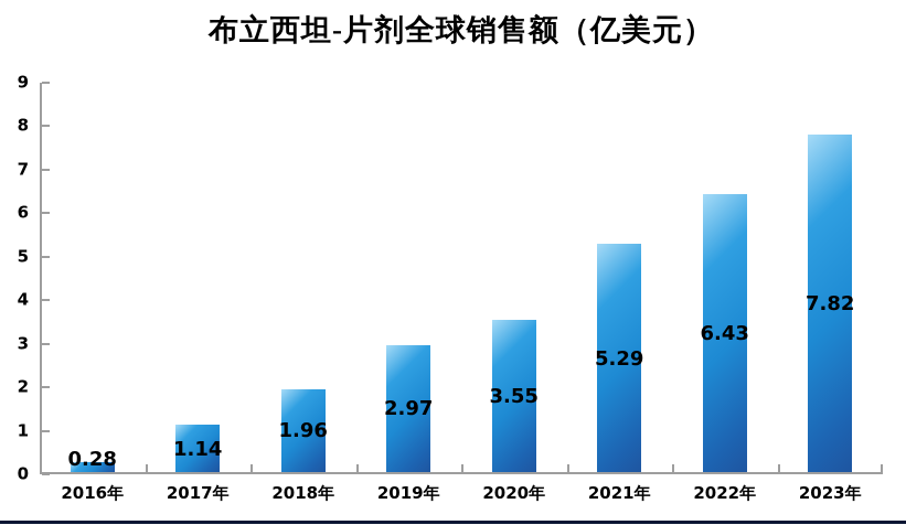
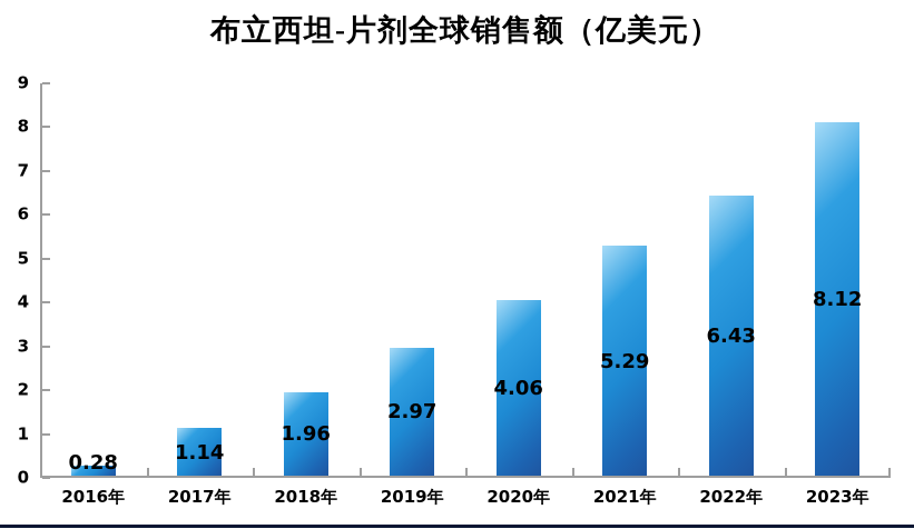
2020年: 3.55 -> 4.06
2023年: 7.82 -> 8.12
